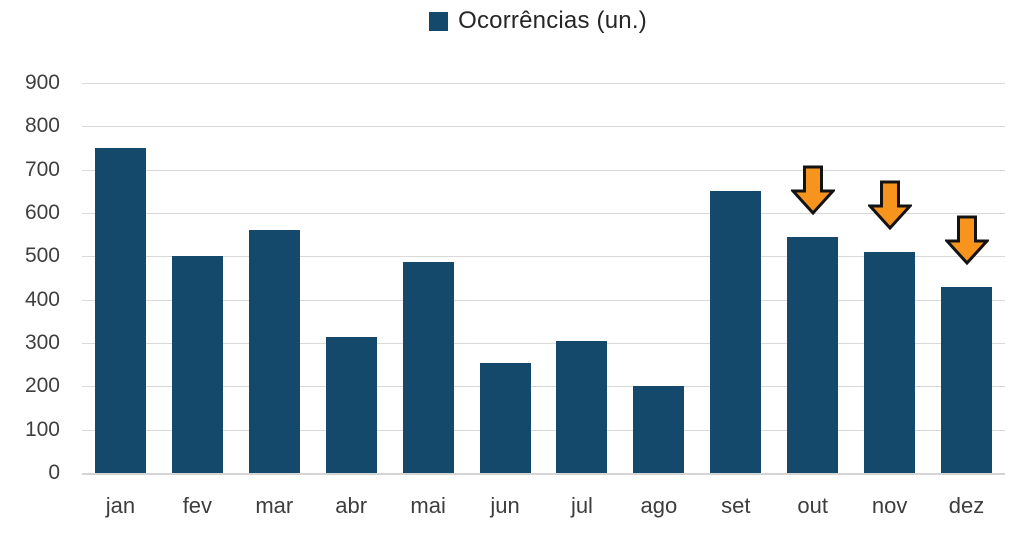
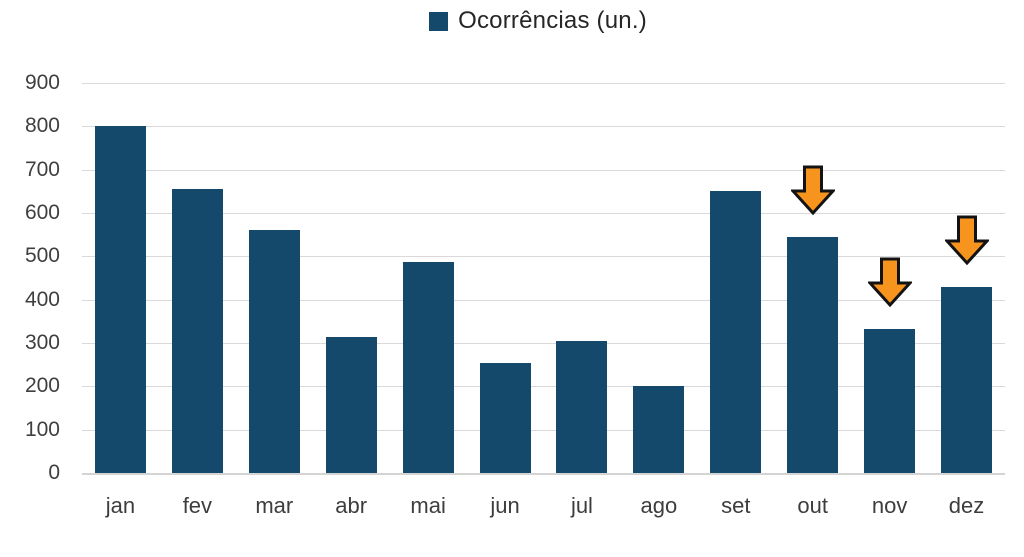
jan: 750 -> 800
fev: 500 -> 660
nov: 510 -> 330
